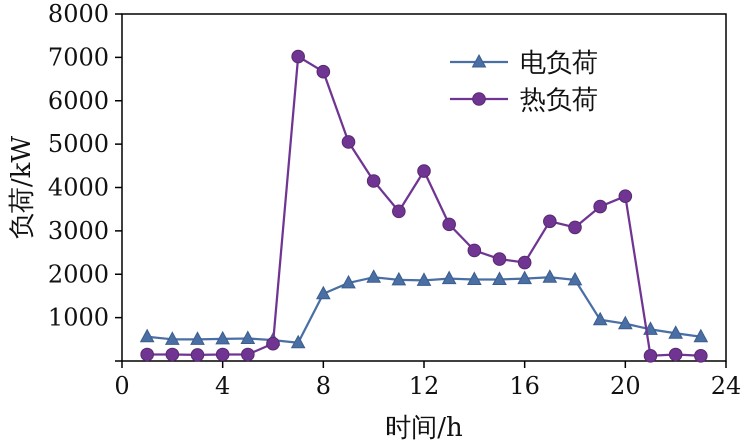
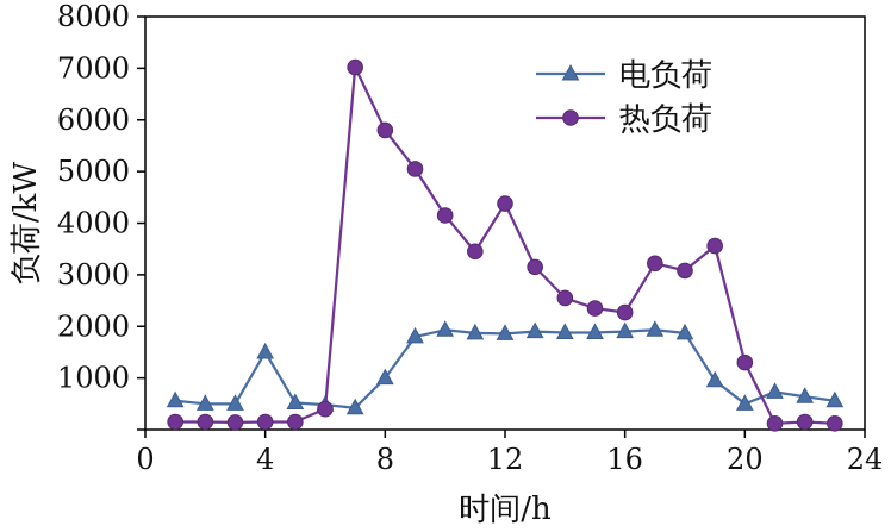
电负荷/4: 500 -> 1500
电负荷/8: 1600 -> 1000
热负荷/8: 6700 -> 5800
电负荷/20: 900 -> 500
热负荷/20: 3800 -> 1300
